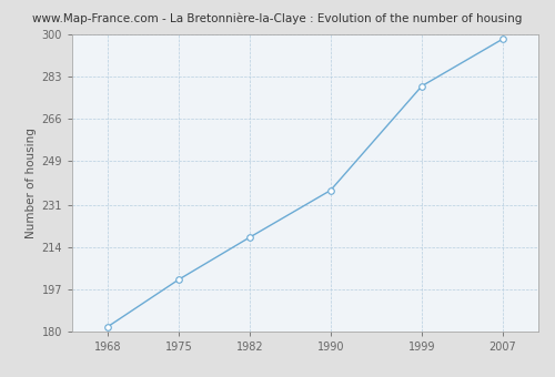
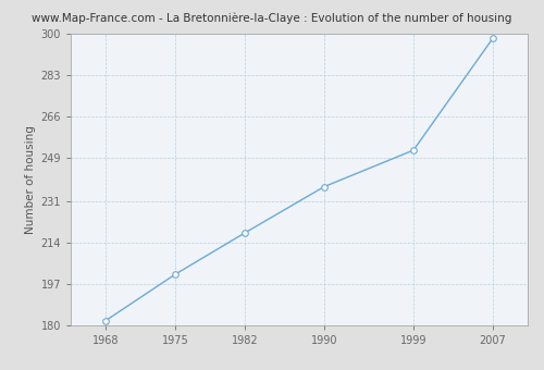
1999: 279 -> 252
